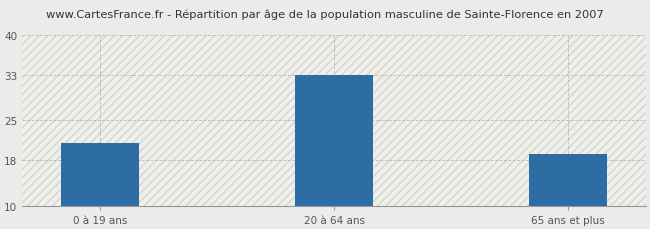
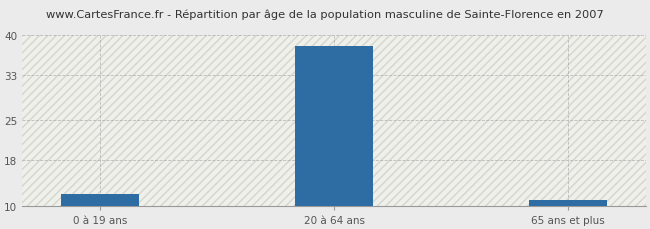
0 à 19 ans: 21 -> 12
20 à 64 ans: 33 -> 38
65 ans et plus: 19 -> 11
